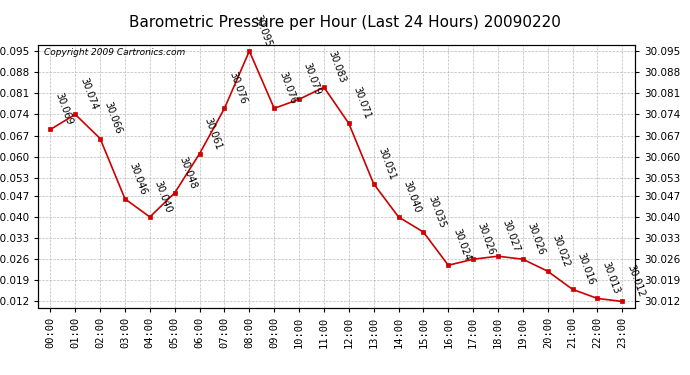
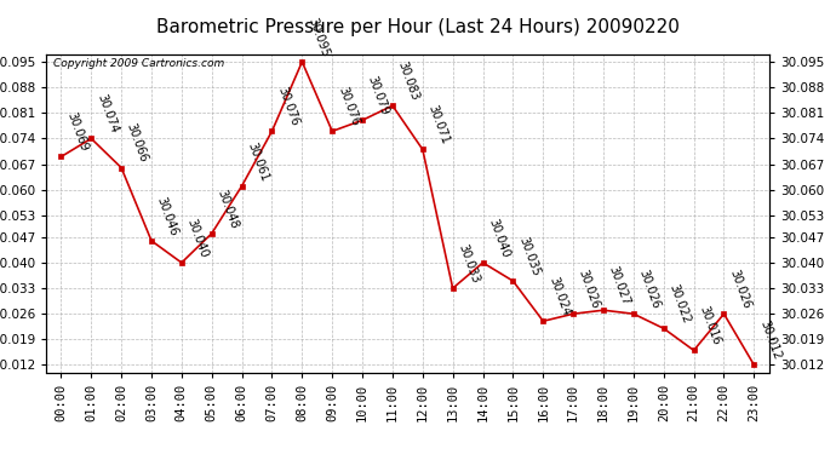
13:00: 30.051 -> 30.033
22:00: 30.013 -> 30.026
